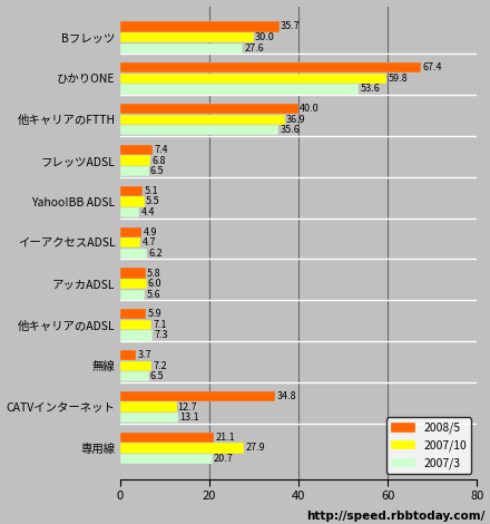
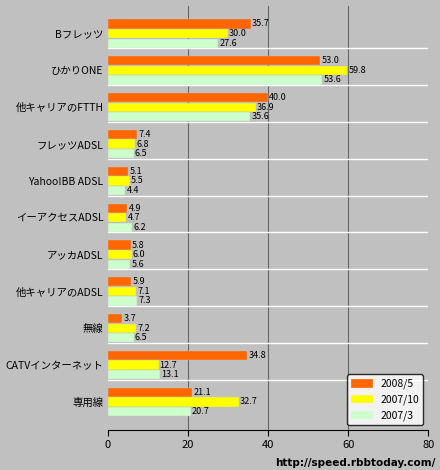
2008/5/ひかりONE: 67.4 -> 53.0
2007/10/専用線: 27.9 -> 32.7
